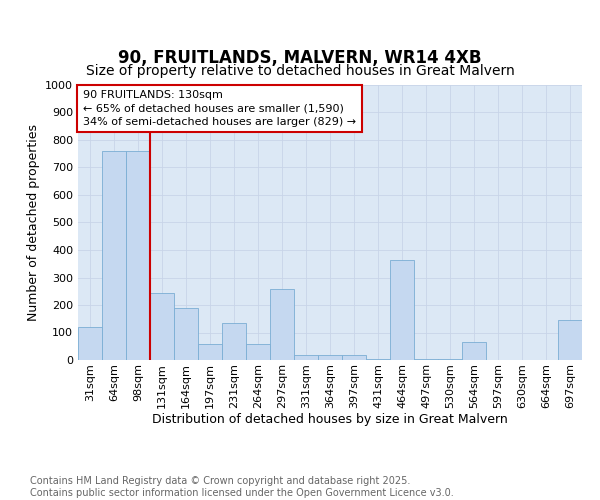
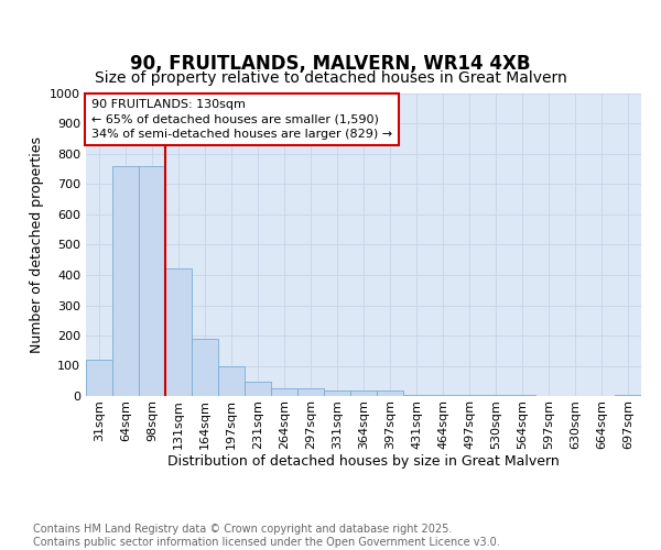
131sqm: 245 -> 420
197sqm: 60 -> 100
231sqm: 135 -> 47
264sqm: 60 -> 25
297sqm: 260 -> 25
464sqm: 365 -> 5
564sqm: 65 -> 2
697sqm: 145 -> 5
